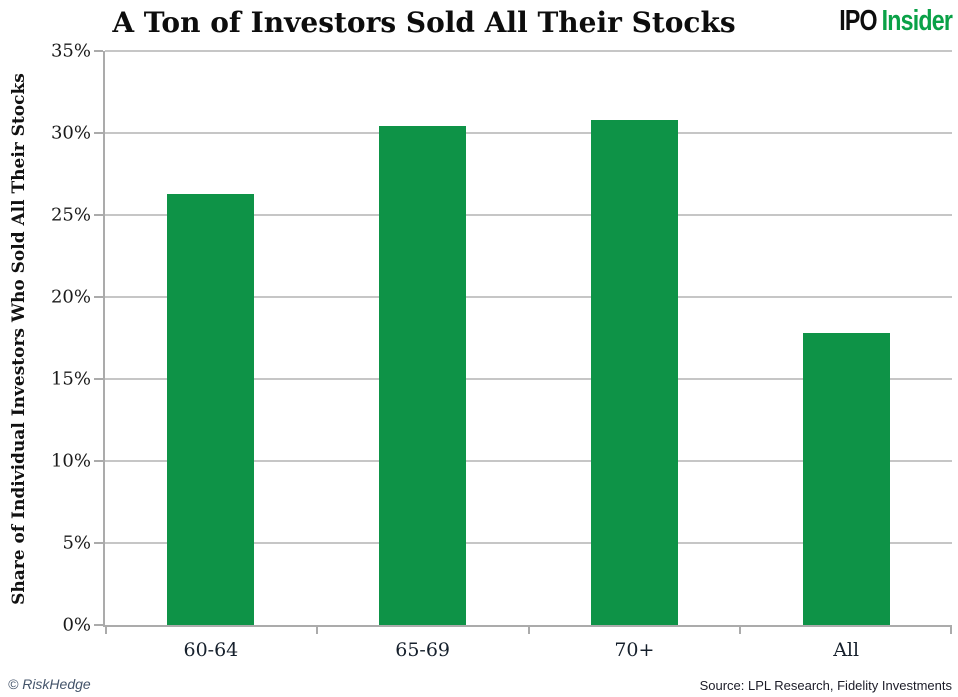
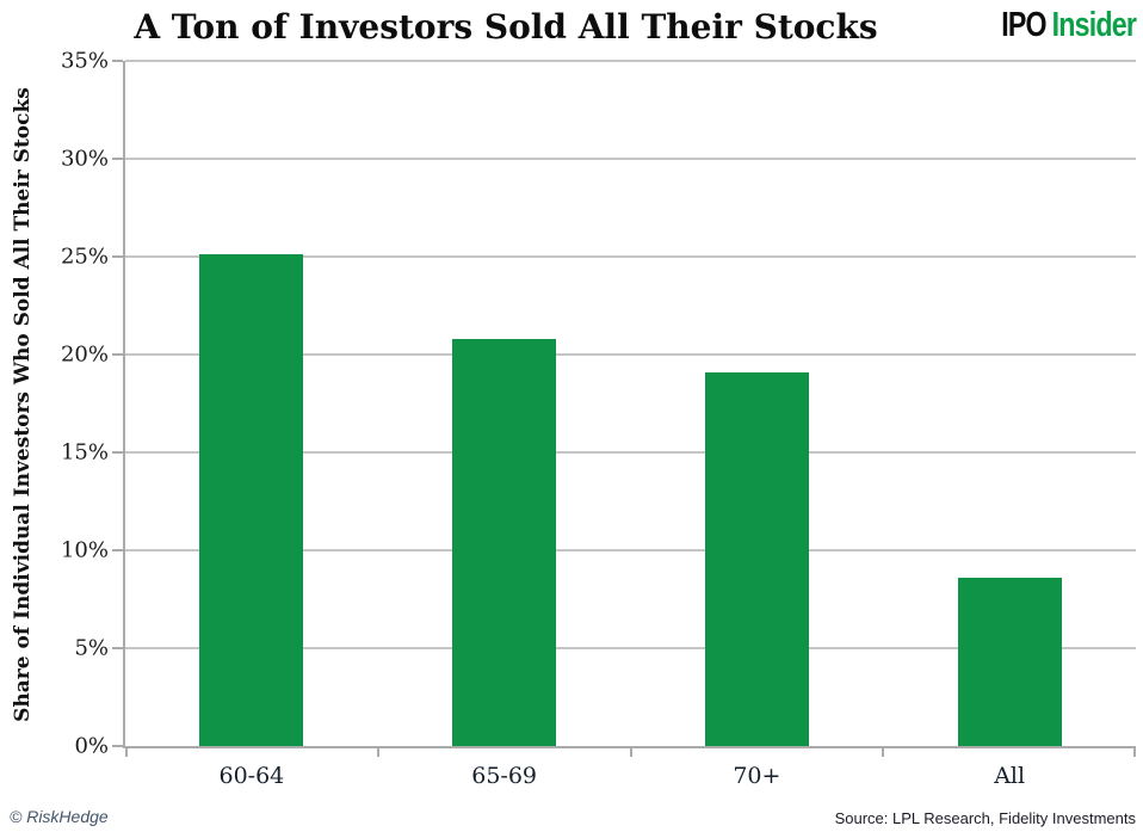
60-64: 26.3% -> 25.1%
65-69: 30.4% -> 20.8%
70+: 30.8% -> 19.1%
All: 17.8% -> 8.6%
